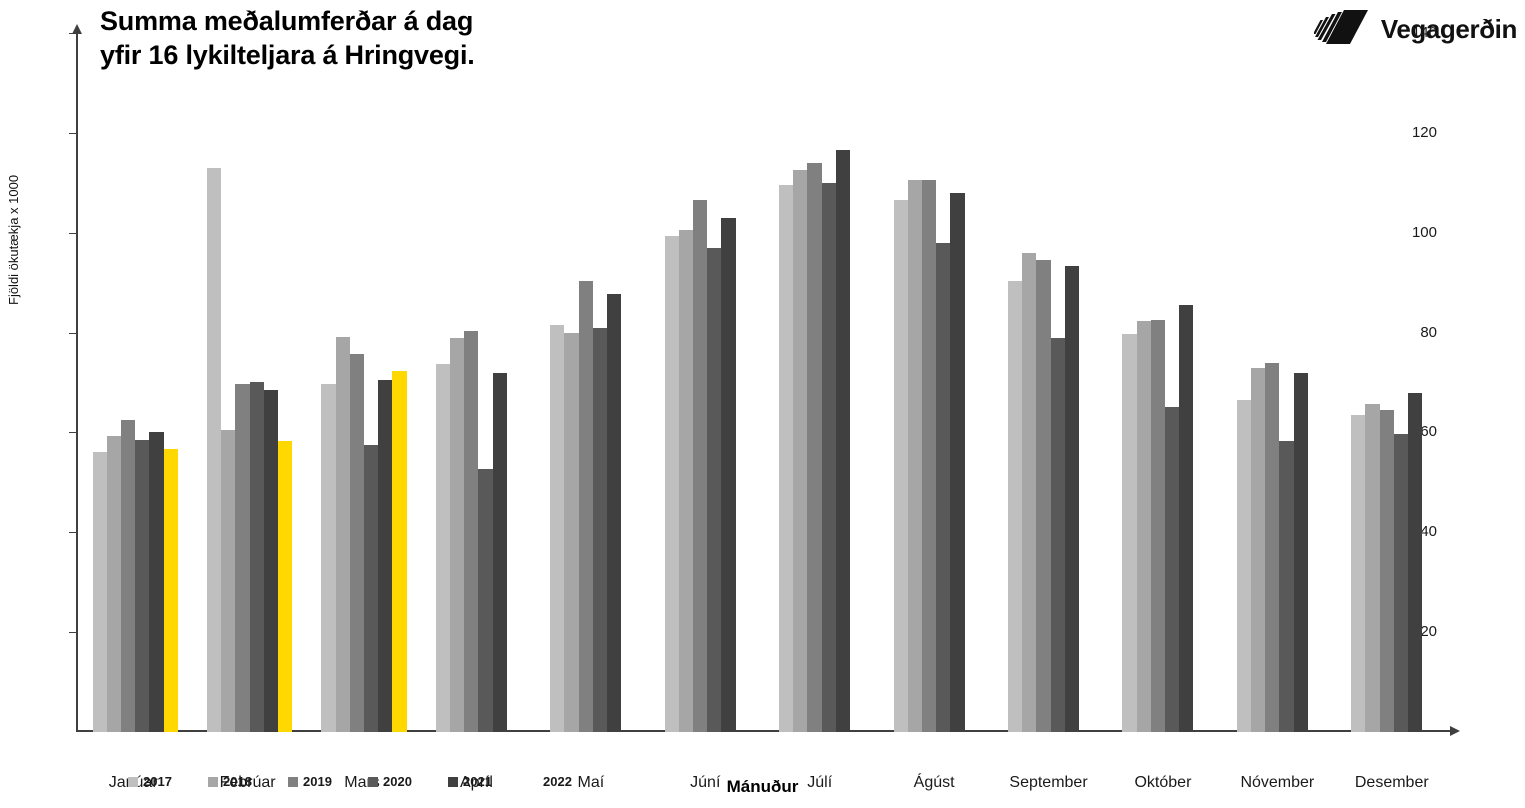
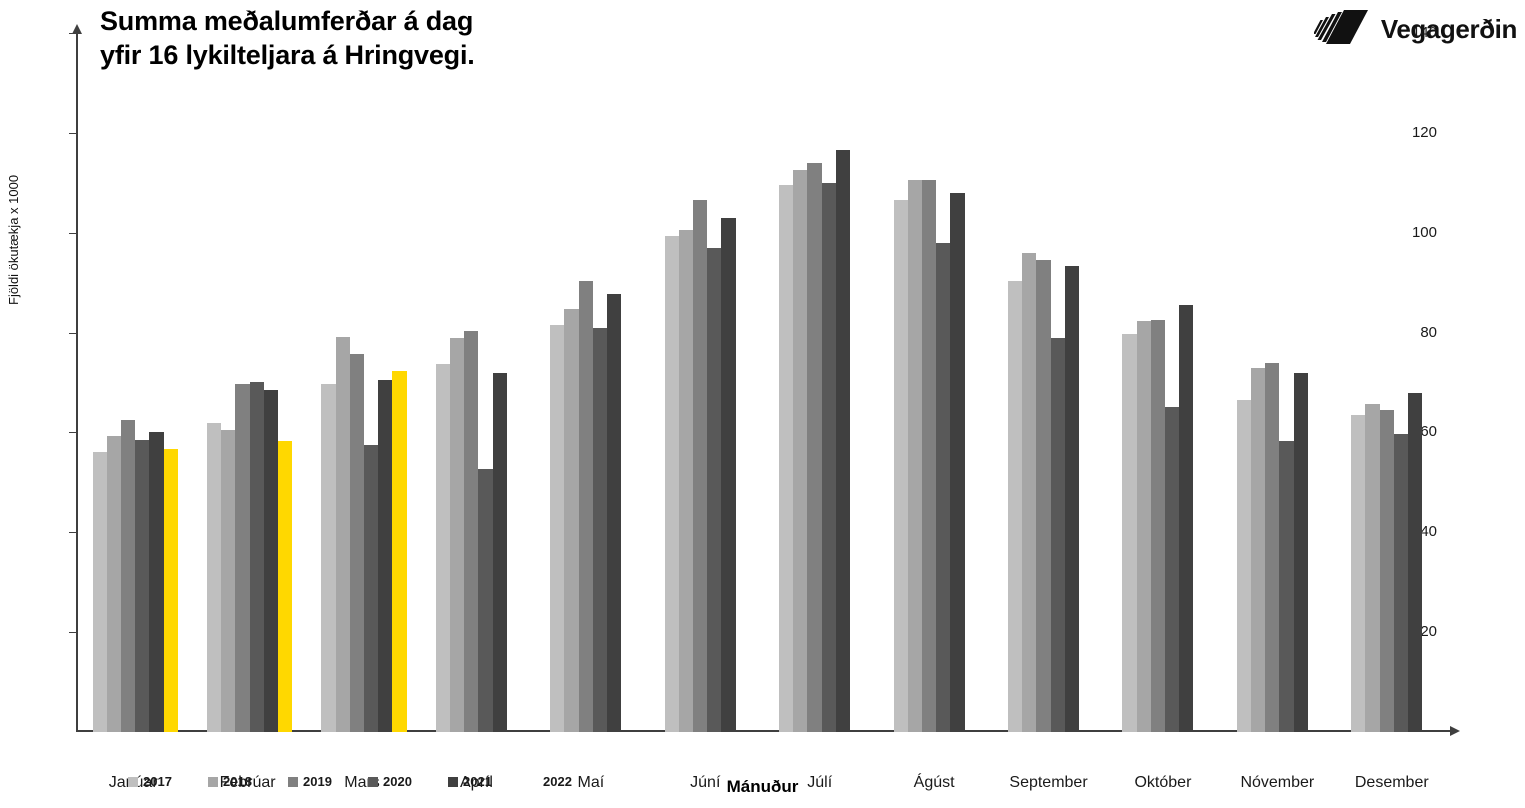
2017/Febrúar: 113 -> 62
2018/Maí: 80 -> 85
